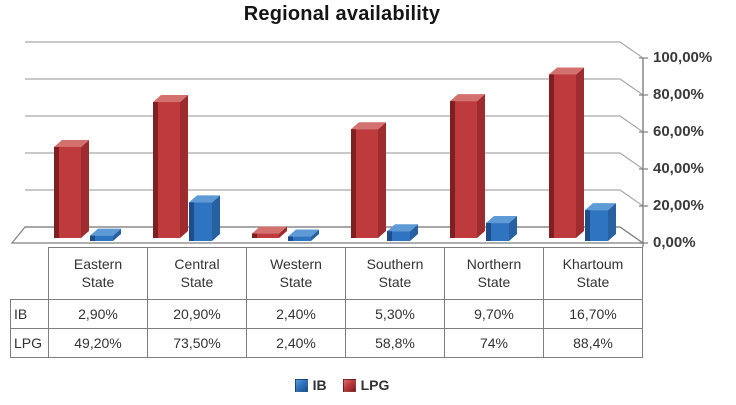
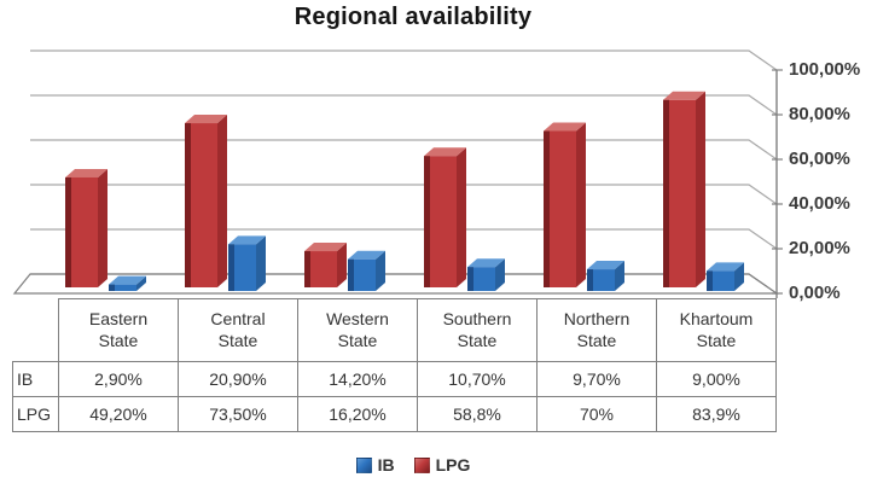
IB/Western State: 2,40% -> 14,20%
LPG/Western State: 2,40% -> 16,20%
IB/Southern State: 5,30% -> 10,70%
LPG/Northern State: 74% -> 70%
IB/Khartoum State: 16,70% -> 9,00%
LPG/Khartoum State: 88,4% -> 83,9%
